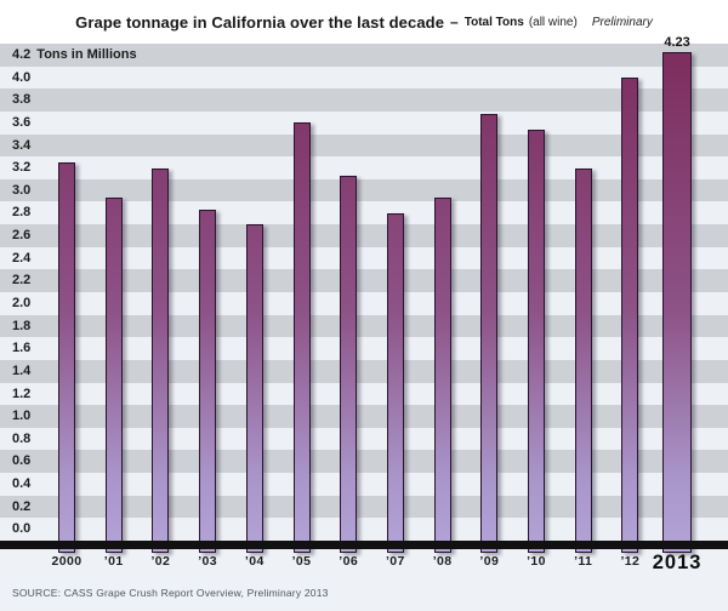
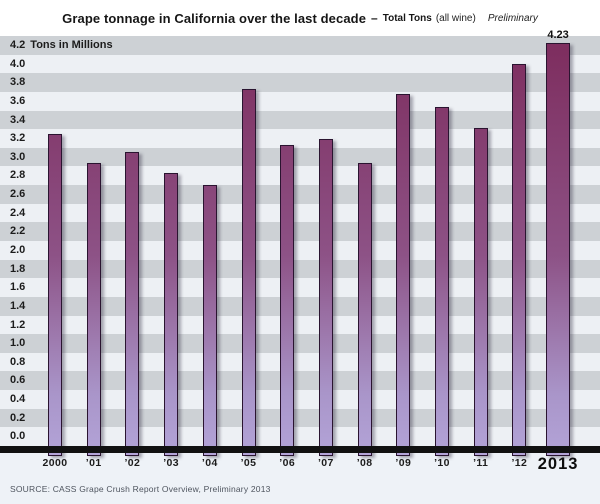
’02: 3.2 -> 3.0
’05: 3.6 -> 3.7
’07: 2.8 -> 3.2
’11: 3.2 -> 3.3
